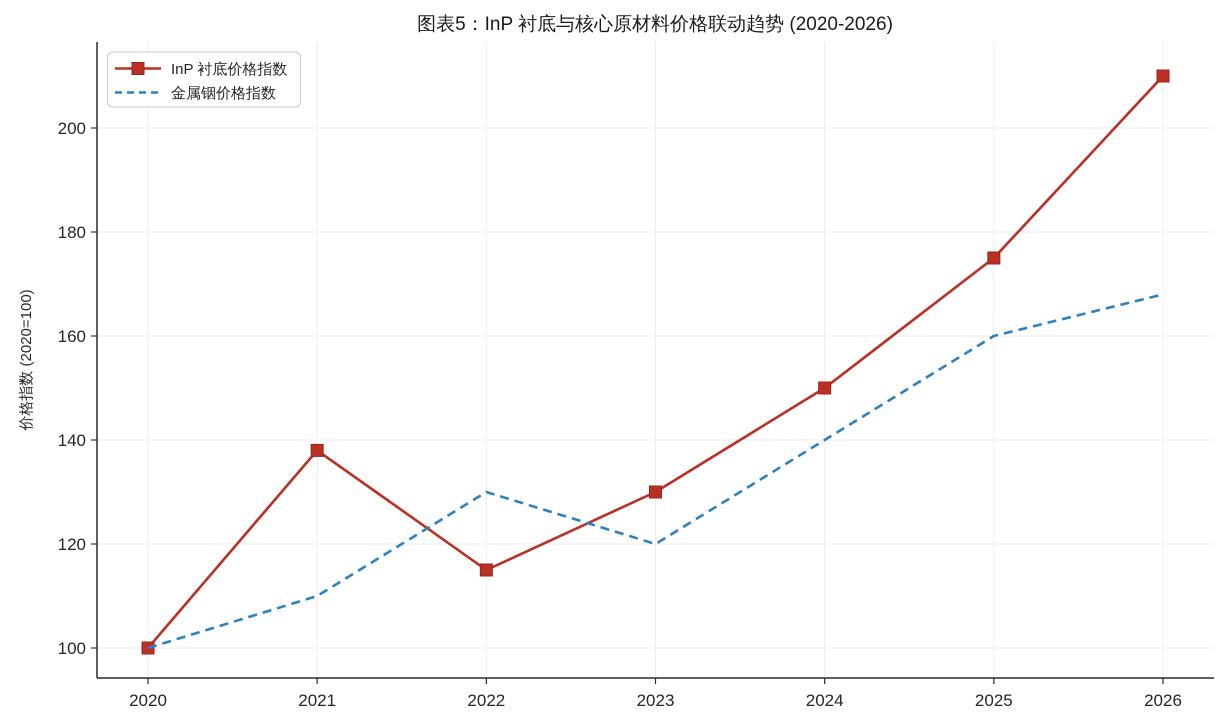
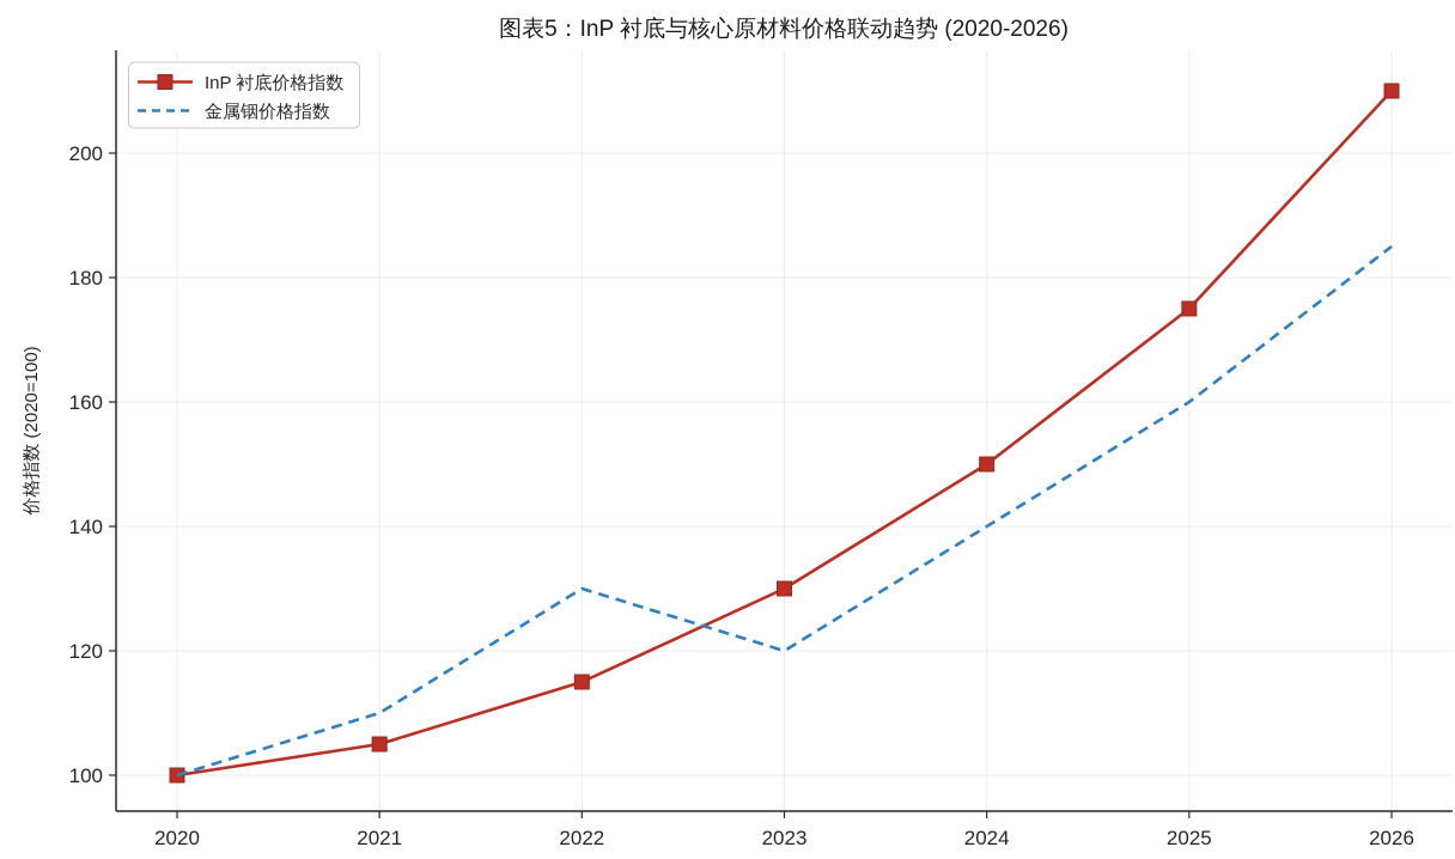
InP 衬底价格指数/2021: 138 -> 105
金属铟价格指数/2026: 168 -> 185
